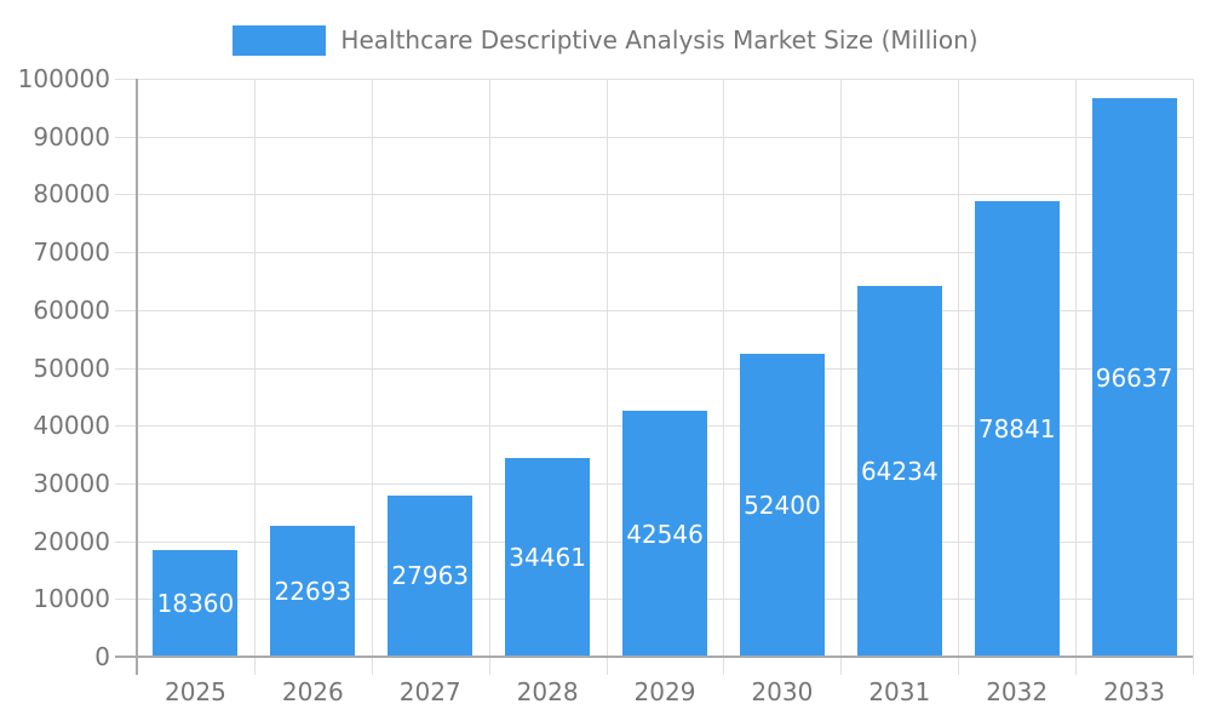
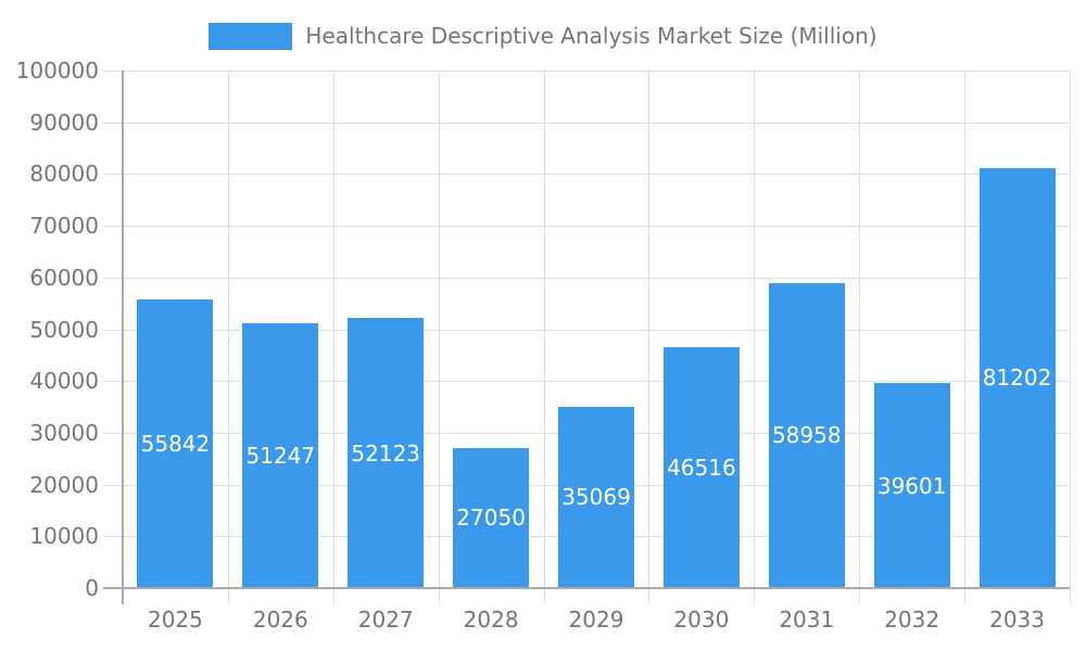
2025: 18360 -> 55842
2026: 22693 -> 51247
2027: 27963 -> 52123
2028: 34461 -> 27050
2029: 42546 -> 35069
2030: 52400 -> 46516
2031: 64234 -> 58958
2032: 78841 -> 39601
2033: 96637 -> 81202
